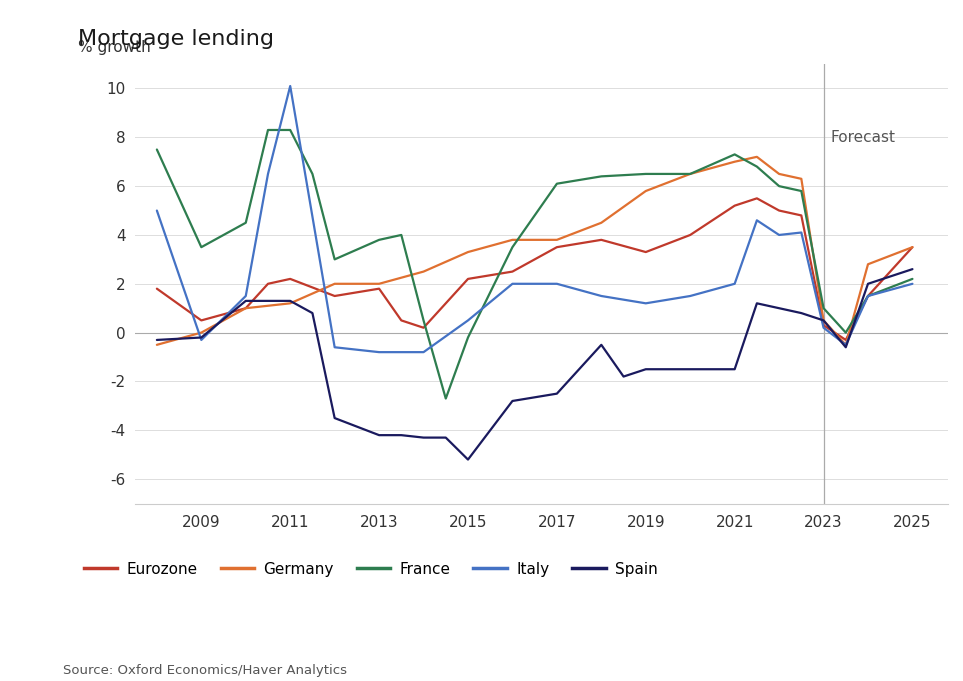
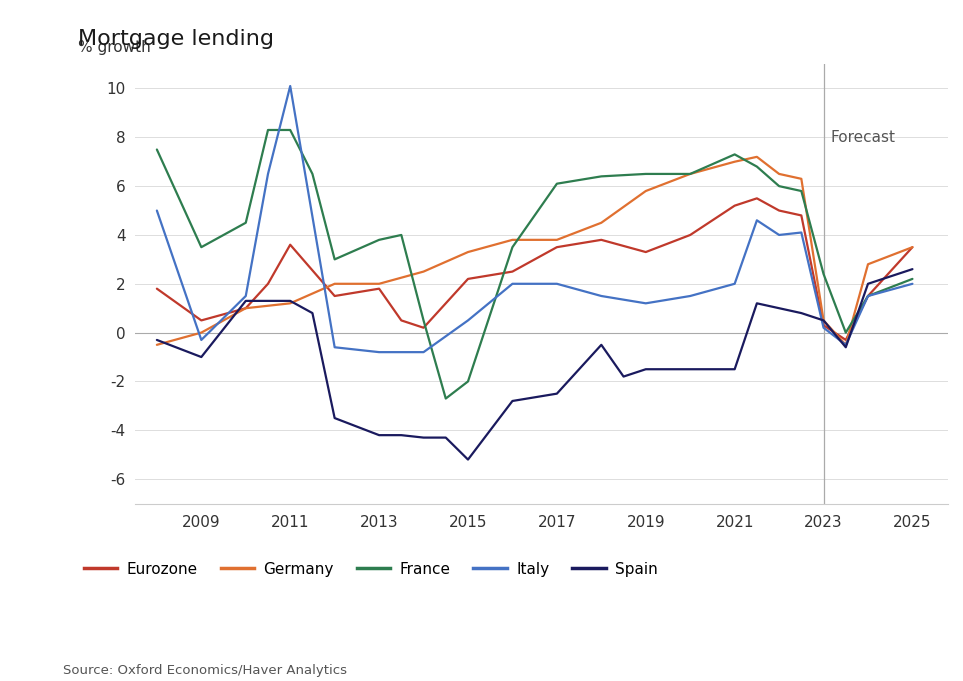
Spain/2009: -0.2 -> -1.0
Eurozone/2011: 2.2 -> 3.6
France/2015: -0.2 -> -2.0
France/2023: 1.0 -> 2.4
